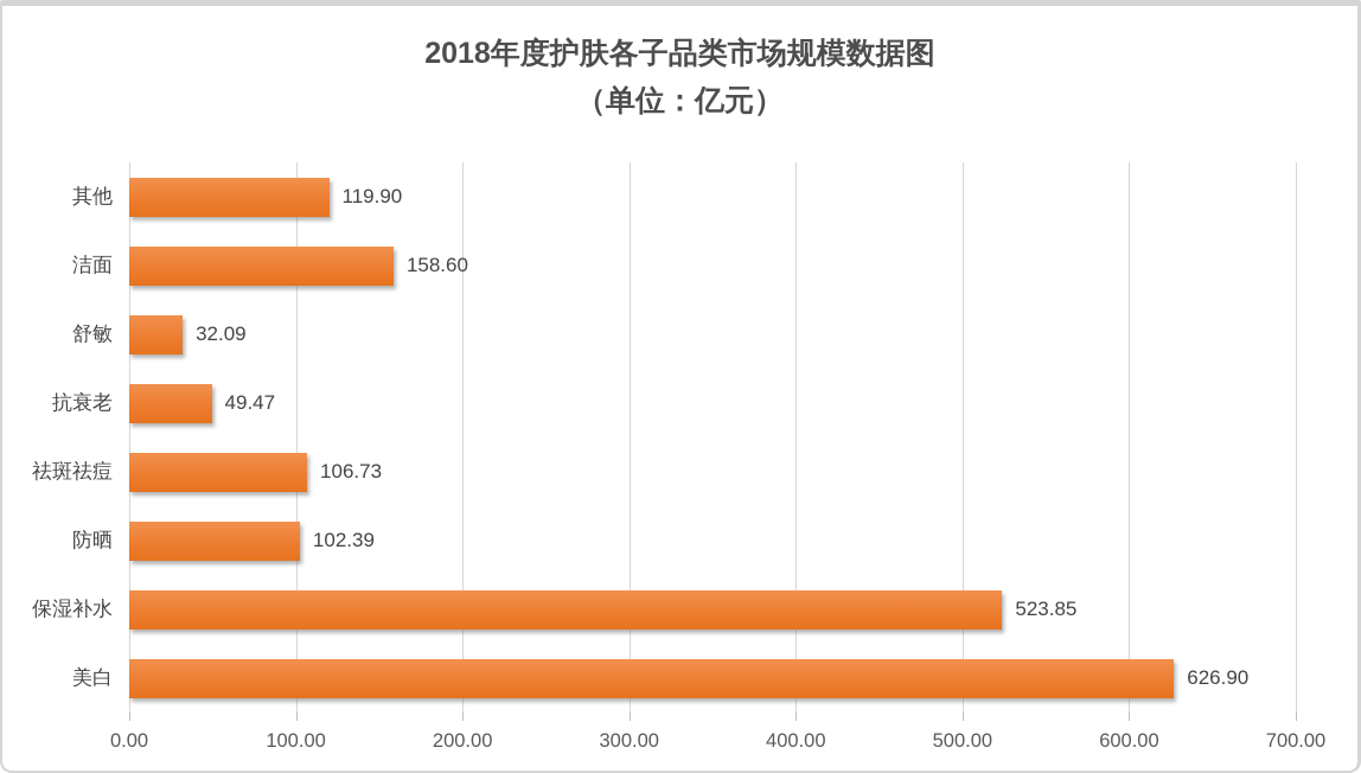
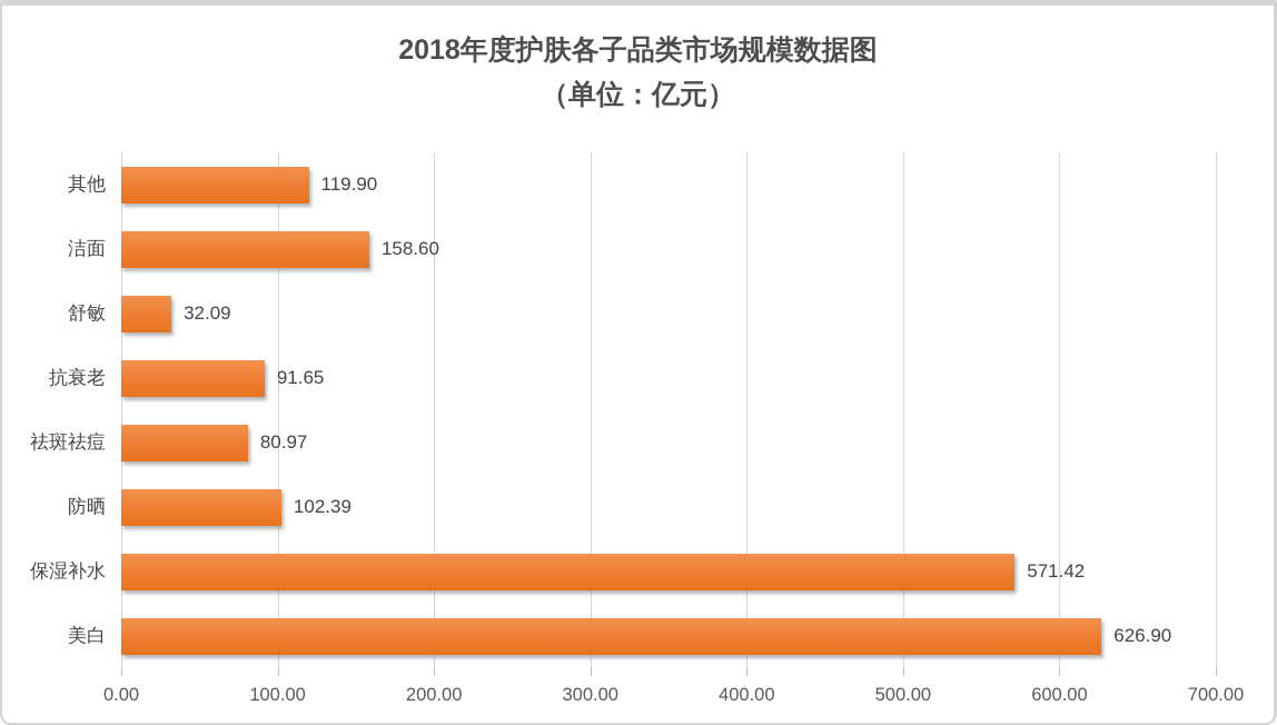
抗衰老: 49.47 -> 91.65
祛斑祛痘: 106.73 -> 80.97
保湿补水: 523.85 -> 571.42
